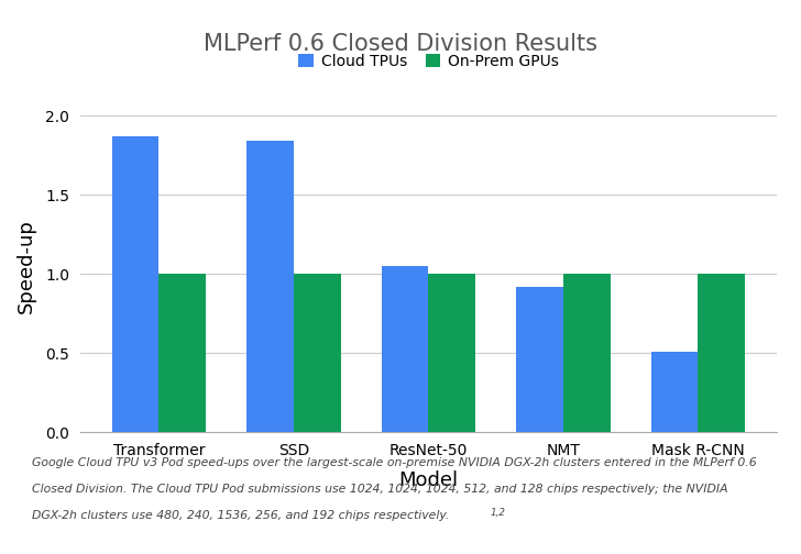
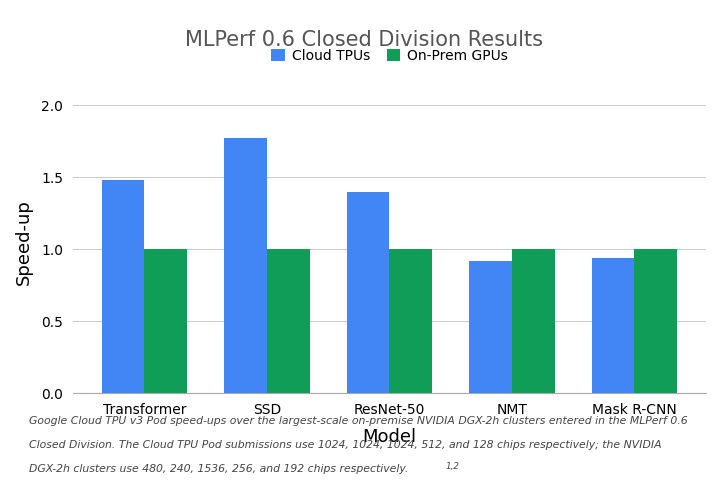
Cloud TPUs/Transformer: 1.87 -> 1.48
Cloud TPUs/SSD: 1.84 -> 1.77
Cloud TPUs/ResNet-50: 1.05 -> 1.40
Cloud TPUs/Mask R-CNN: 0.51 -> 0.94
